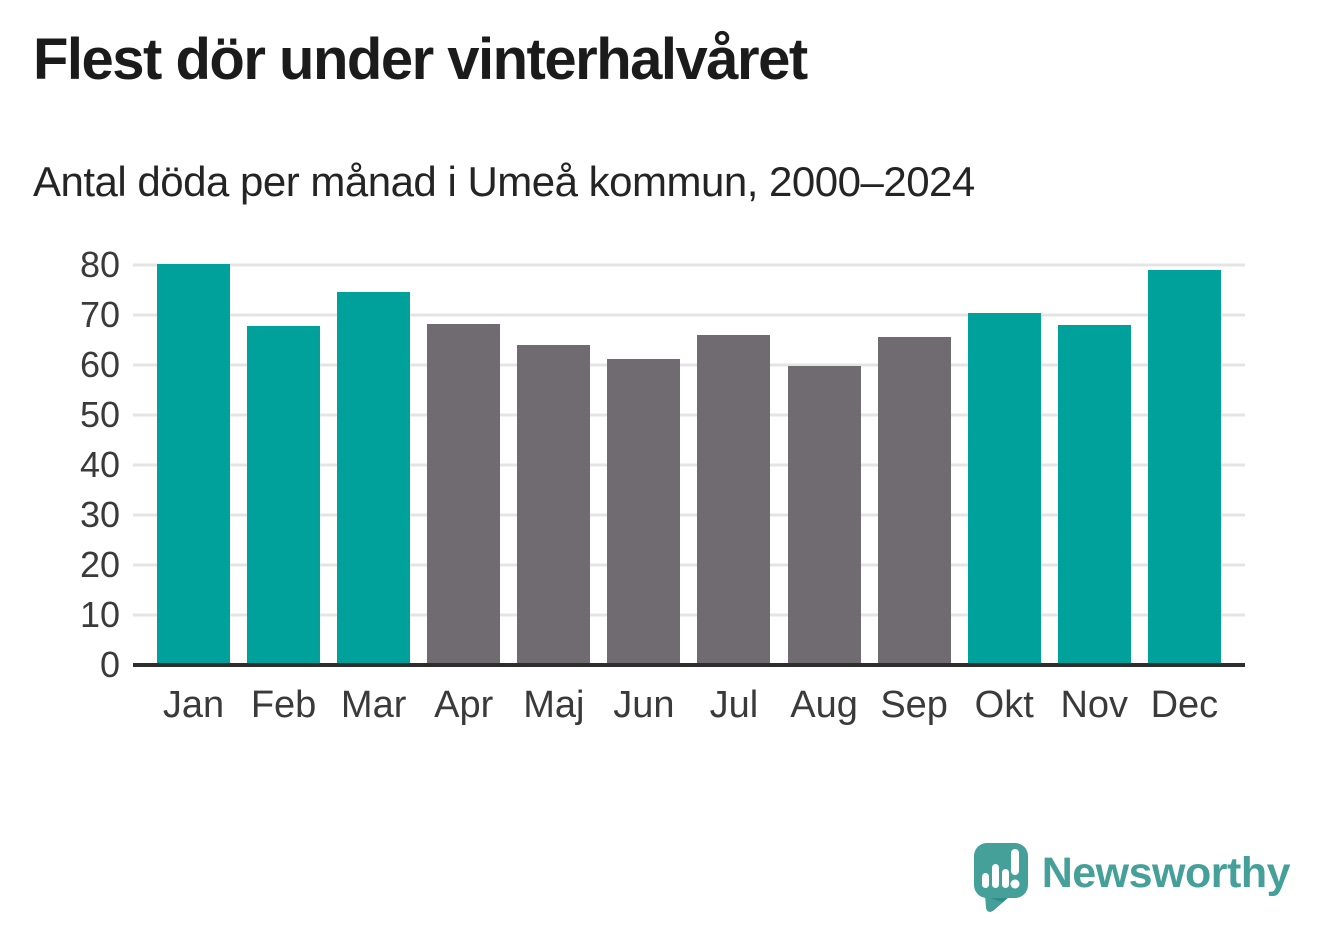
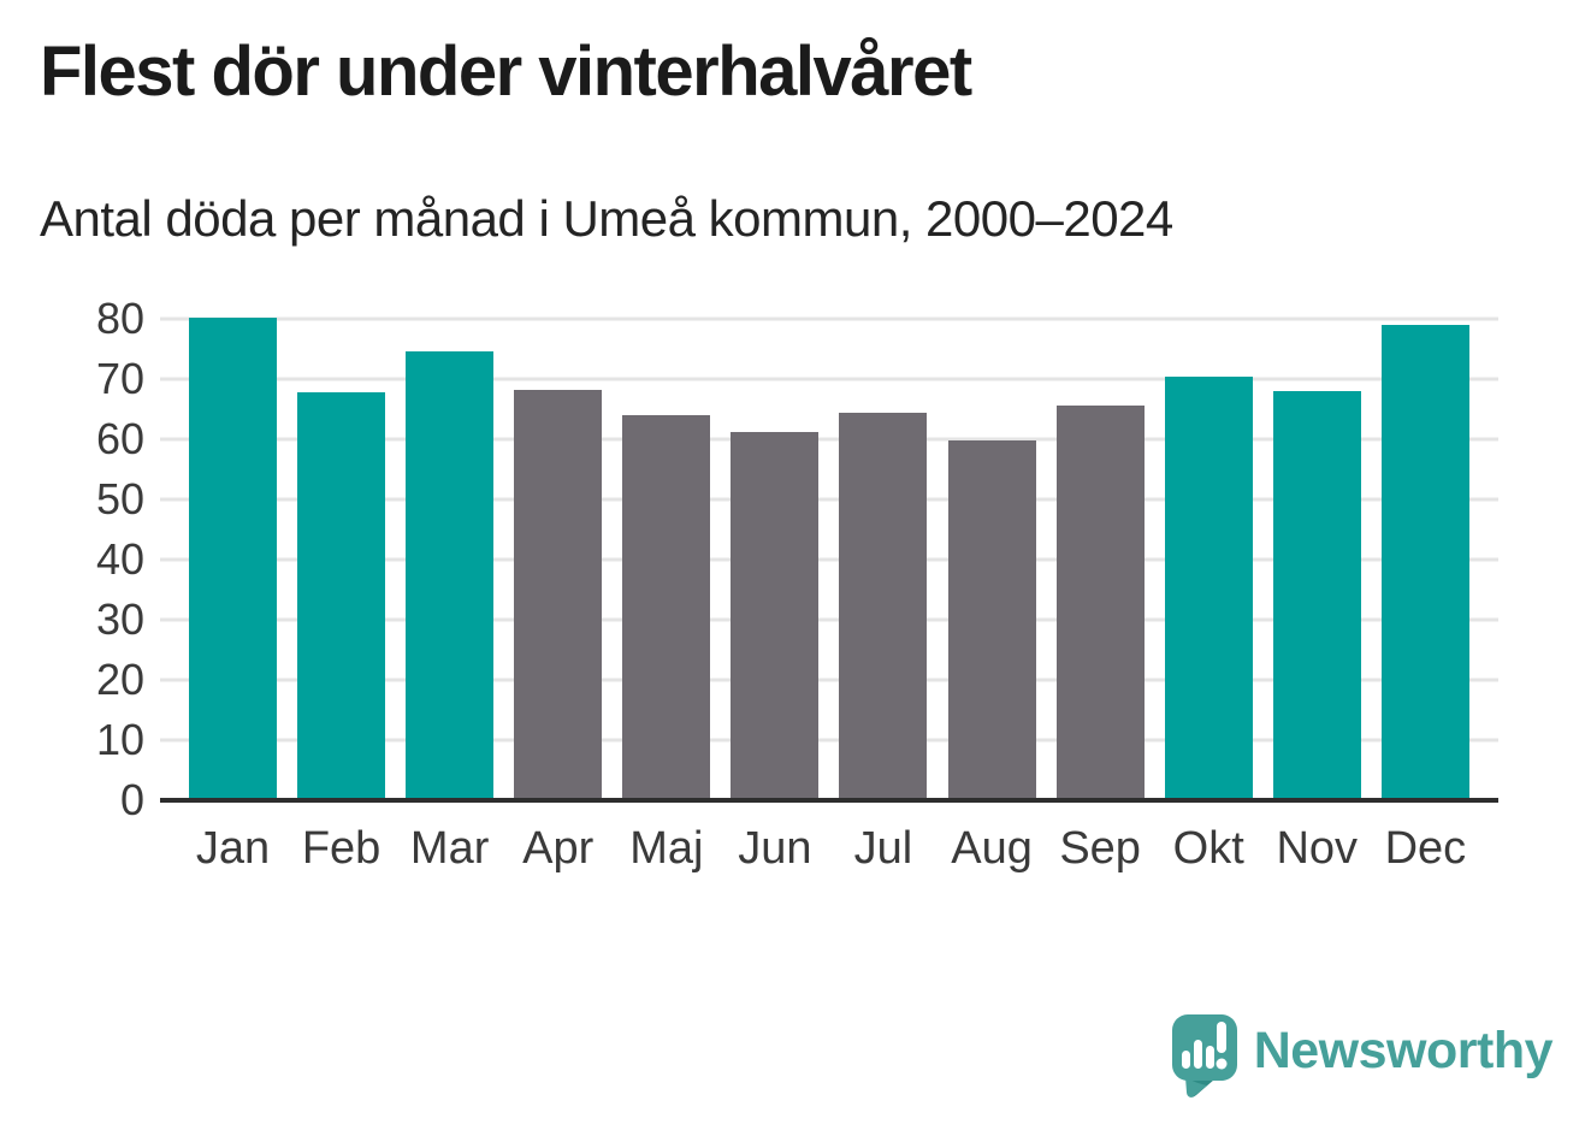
Jul: 66 -> 64
